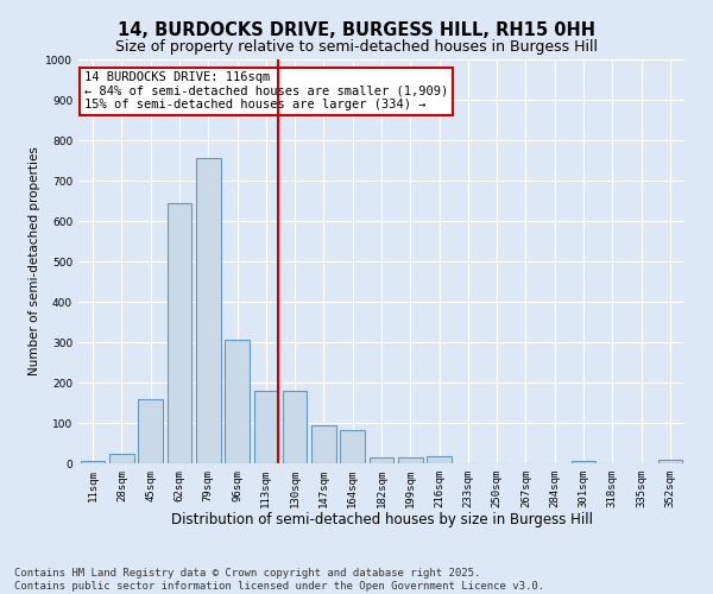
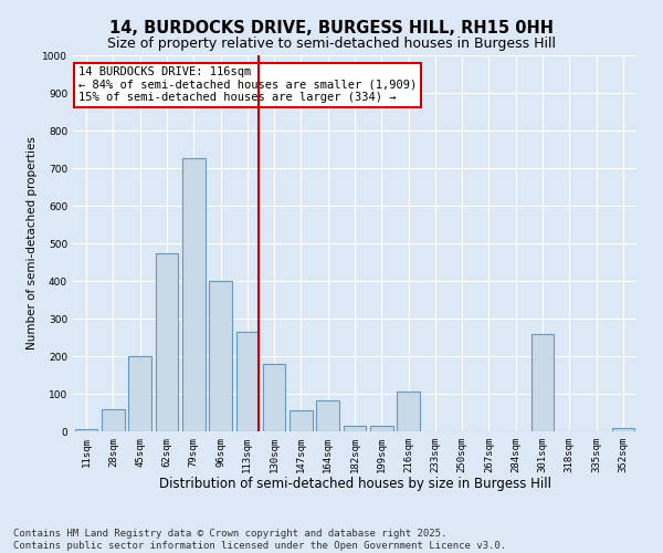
28sqm: 25 -> 60
45sqm: 160 -> 200
62sqm: 645 -> 475
79sqm: 755 -> 725
96sqm: 305 -> 400
113sqm: 180 -> 265
147sqm: 93 -> 55
216sqm: 18 -> 105
301sqm: 5 -> 260
